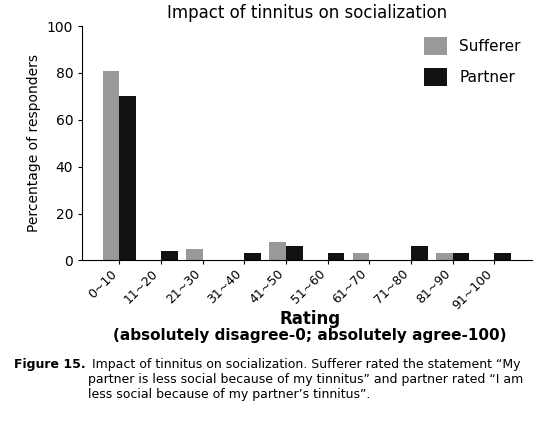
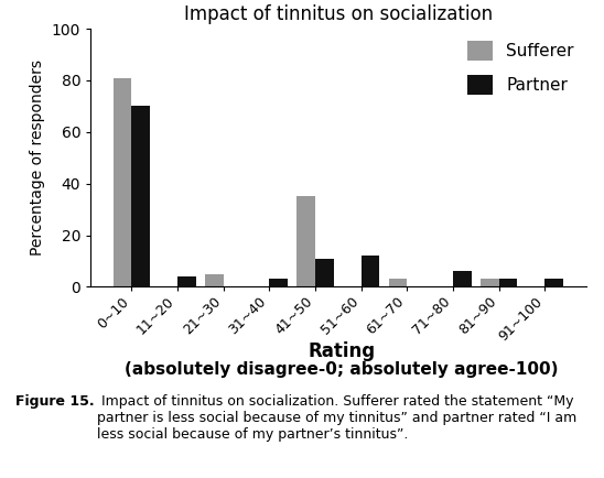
Sufferer/41~50: 8 -> 35
Partner/41~50: 6 -> 11
Partner/51~60: 3 -> 12
